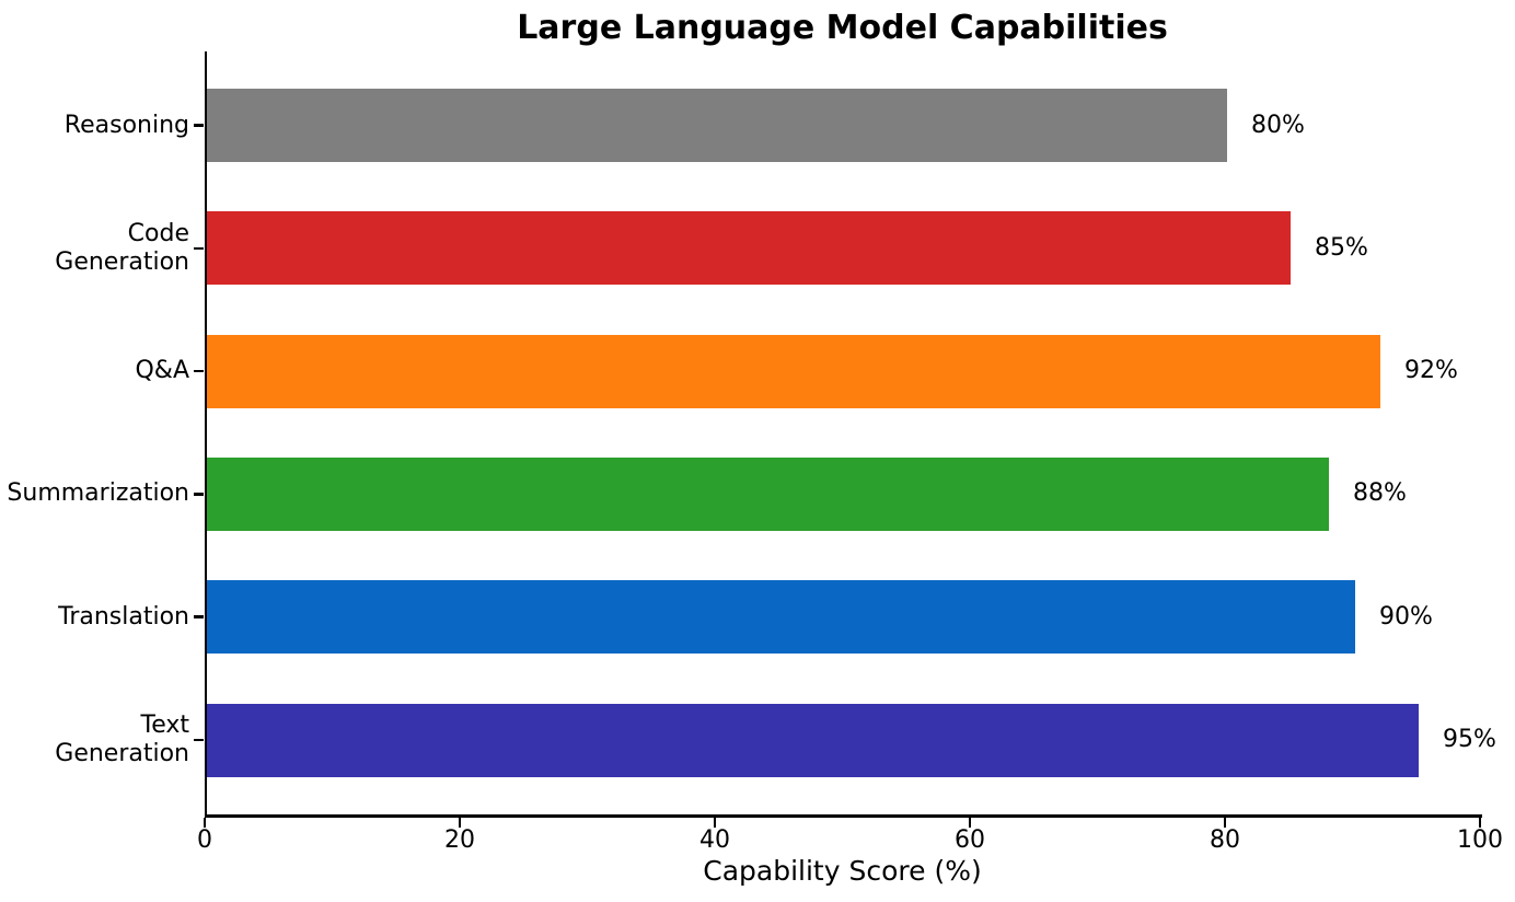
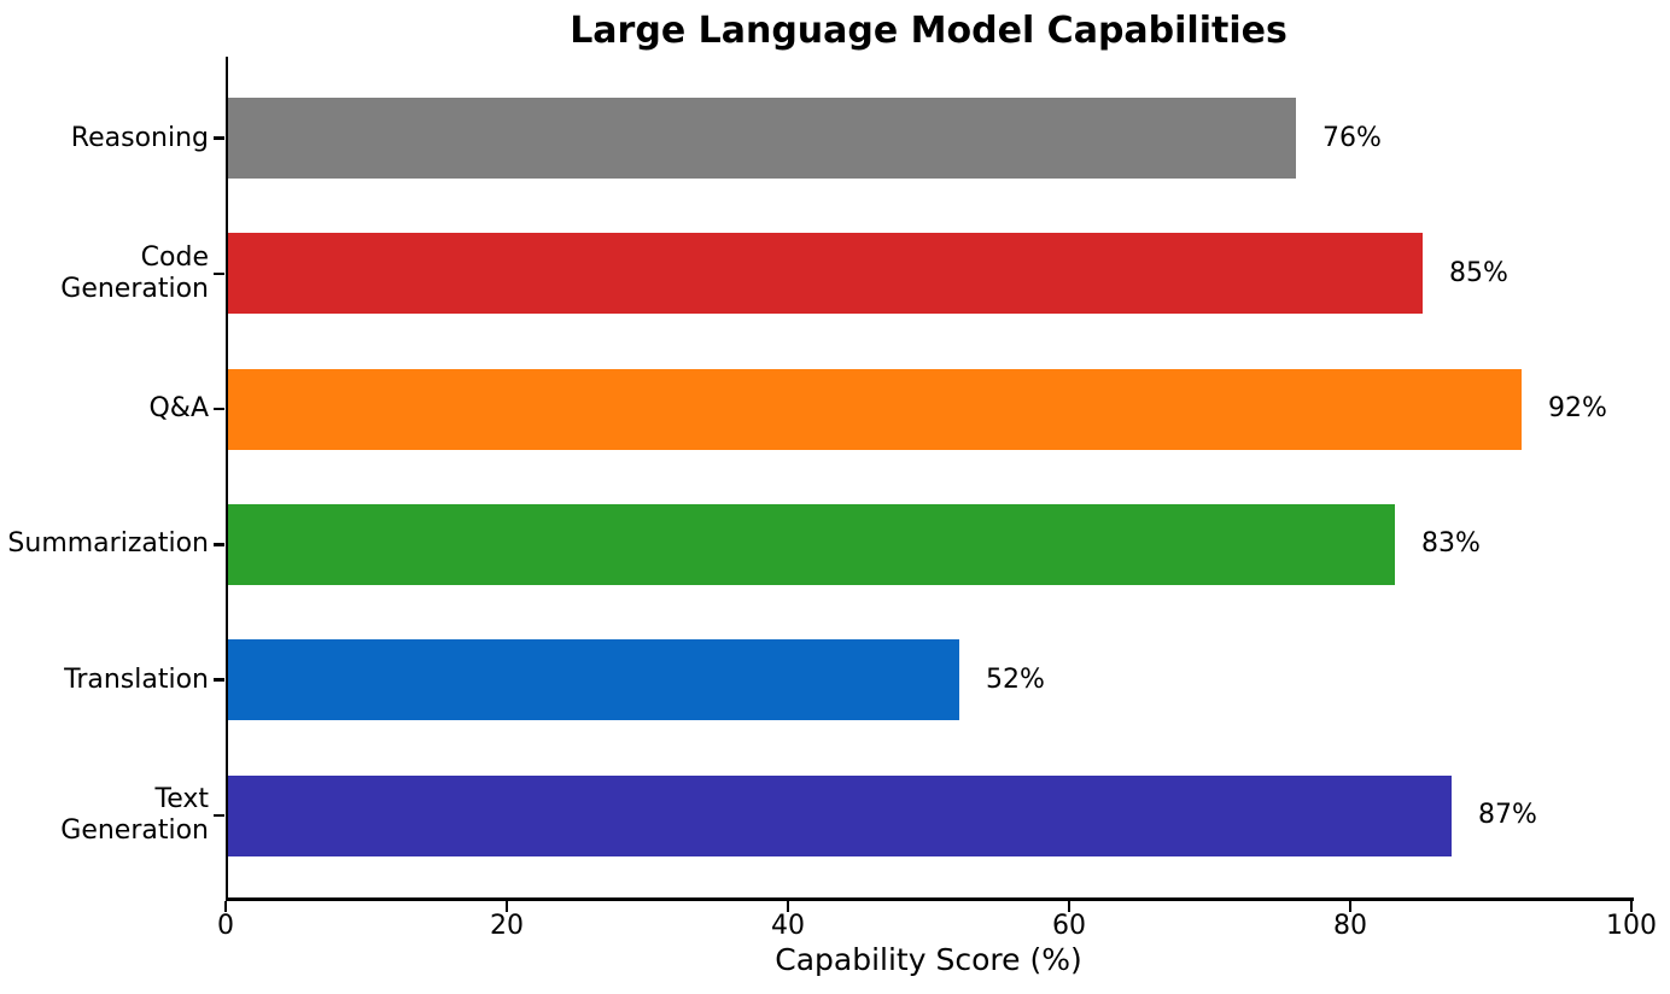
Reasoning: 80% -> 76%
Summarization: 88% -> 83%
Translation: 90% -> 52%
Text Generation: 95% -> 87%
